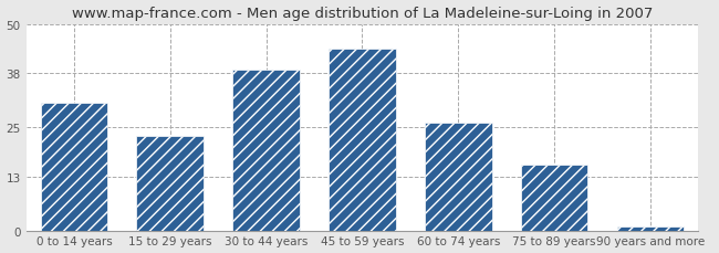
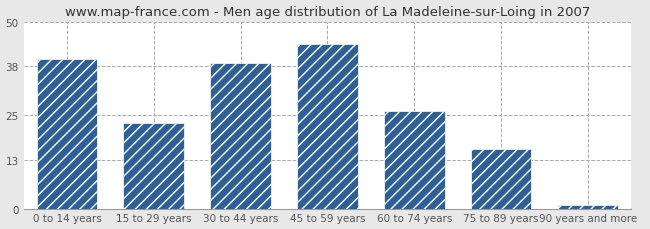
0 to 14 years: 31 -> 40
